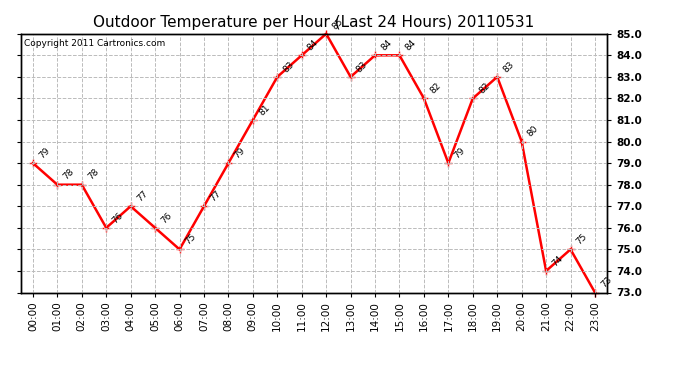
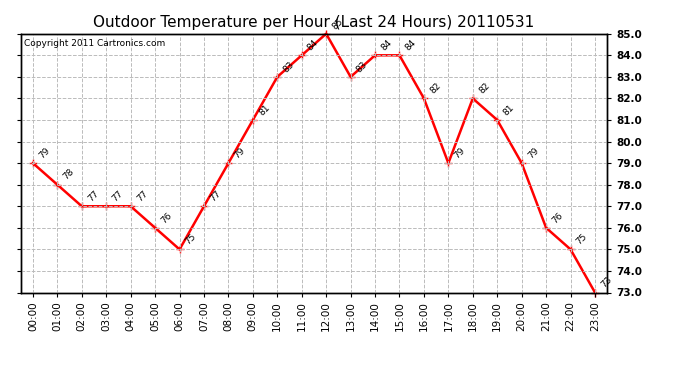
02:00: 78 -> 77
03:00: 76 -> 77
19:00: 83 -> 81
20:00: 80 -> 79
21:00: 74 -> 76
